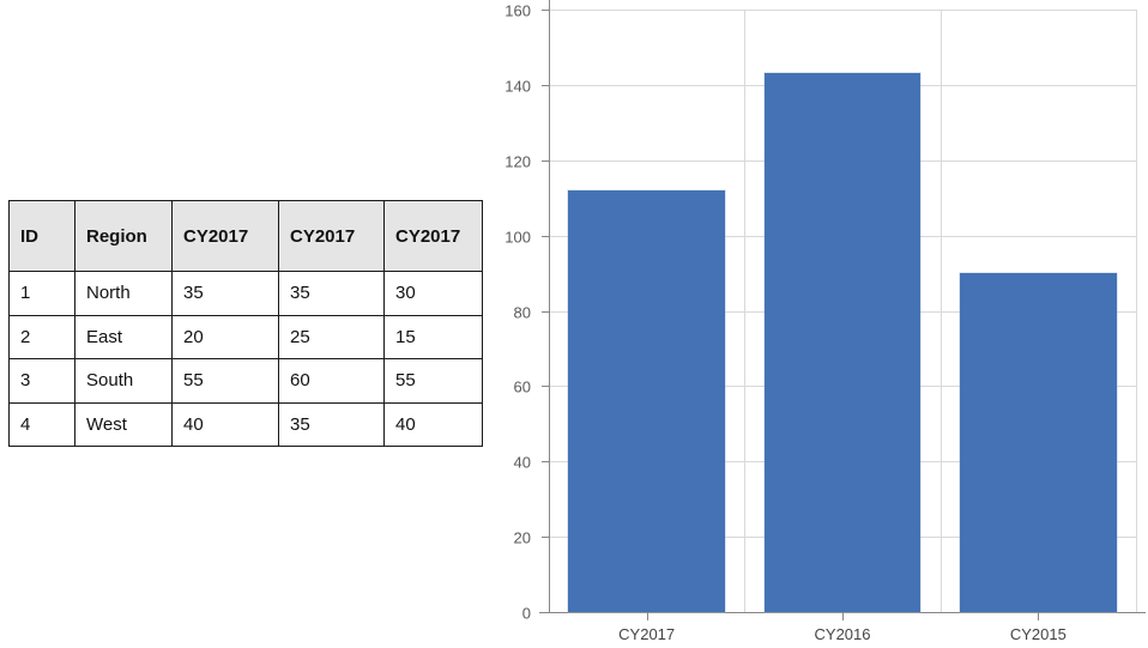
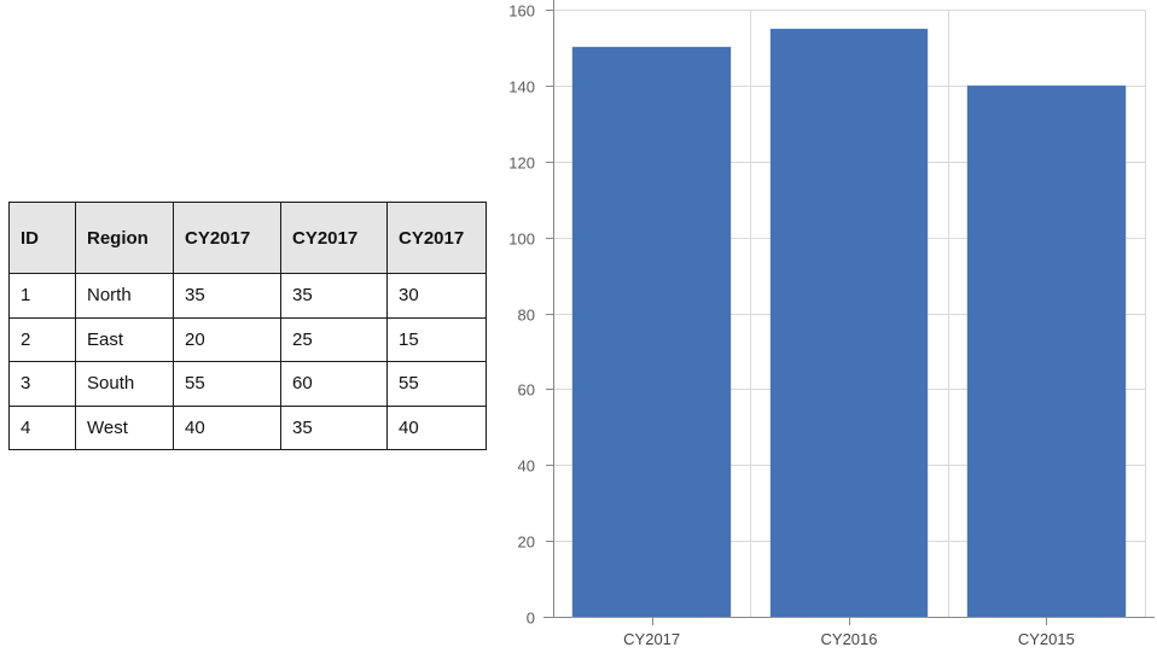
CY2017: 112 -> 150
CY2016: 143 -> 155
CY2015: 90 -> 140
